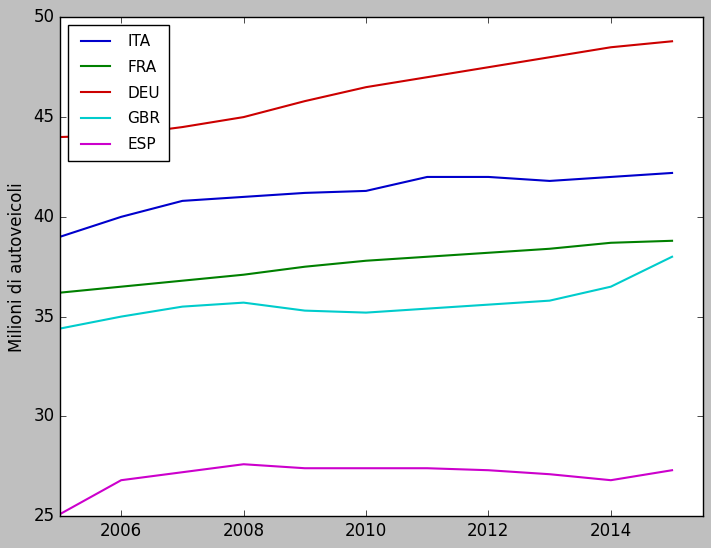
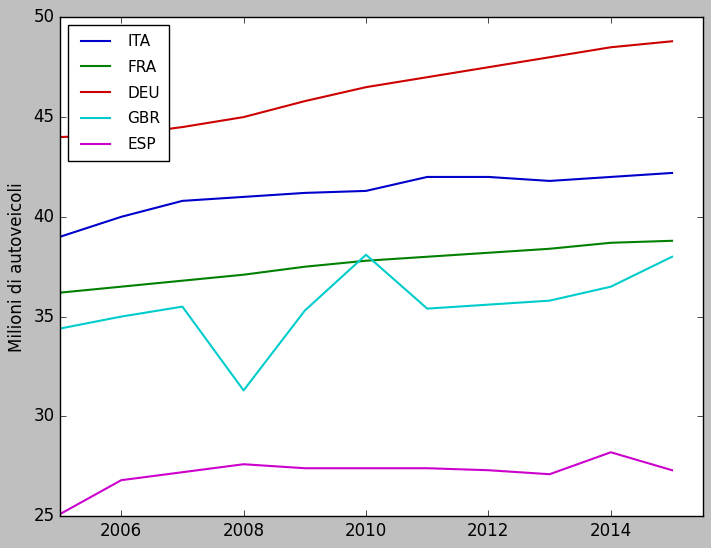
GBR/2008: 35.7 -> 31.3
GBR/2010: 35.2 -> 38.1
ESP/2014: 26.8 -> 28.2
